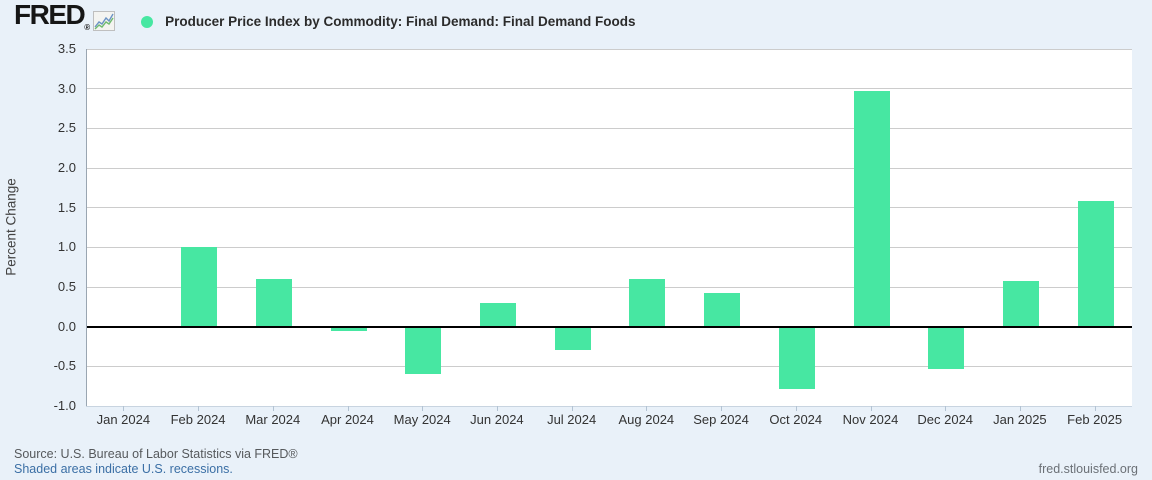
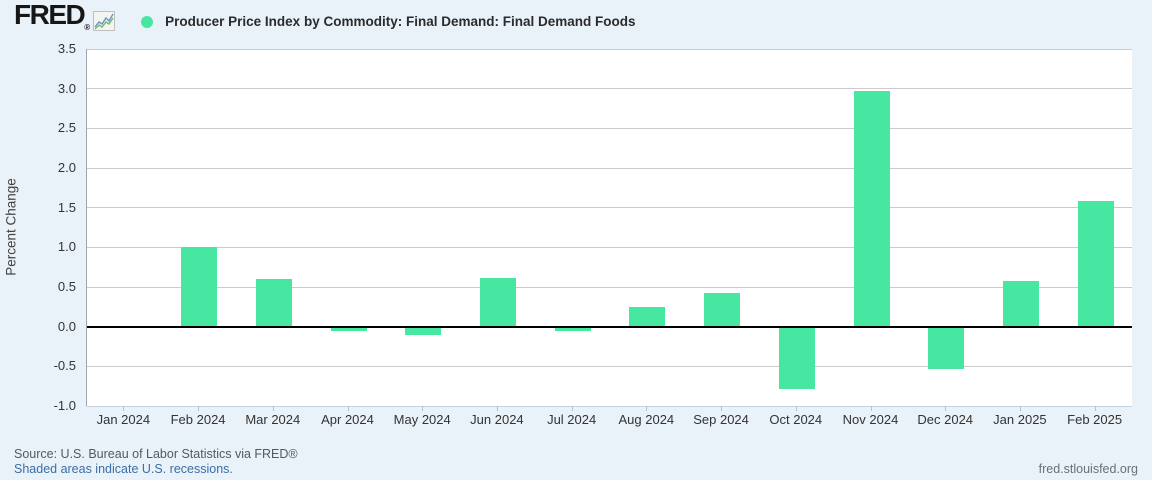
May 2024: -0.6 -> -0.1
Jun 2024: 0.3 -> 0.6
Jul 2024: -0.3 -> -0.1
Aug 2024: 0.6 -> 0.2
